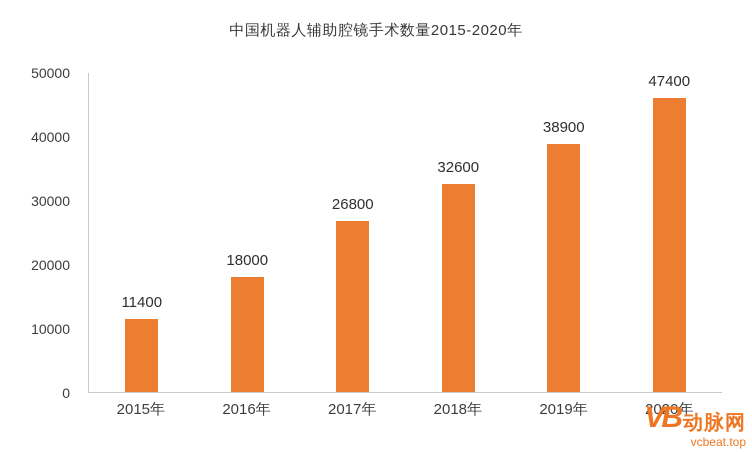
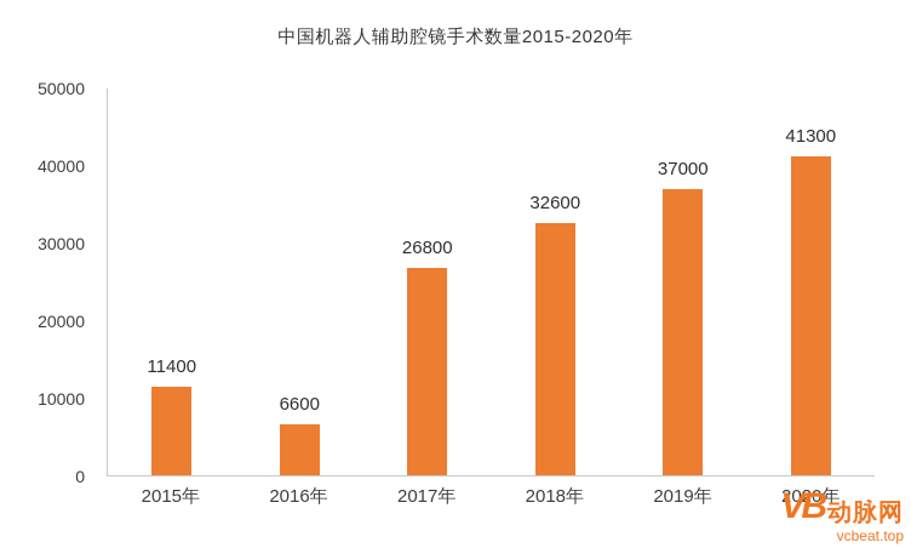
2016年: 18000 -> 6600
2019年: 38900 -> 37000
2020年: 47400 -> 41300
